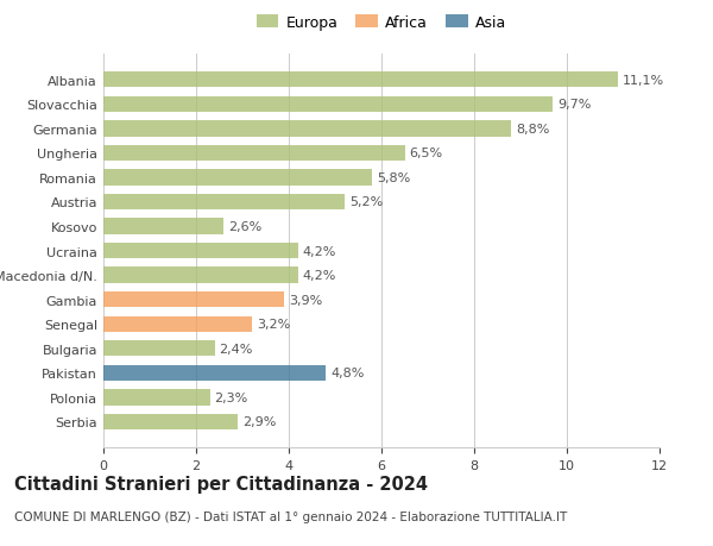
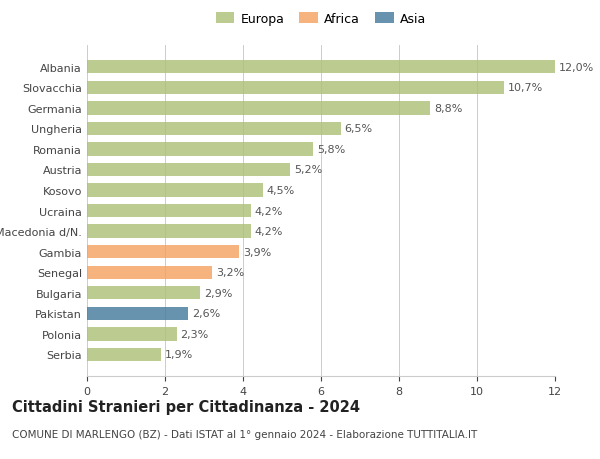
Albania: 11,1% -> 12,0%
Slovacchia: 9,7% -> 10,7%
Kosovo: 2,6% -> 4,5%
Bulgaria: 2,4% -> 2,9%
Pakistan: 4,8% -> 2,6%
Serbia: 2,9% -> 1,9%
